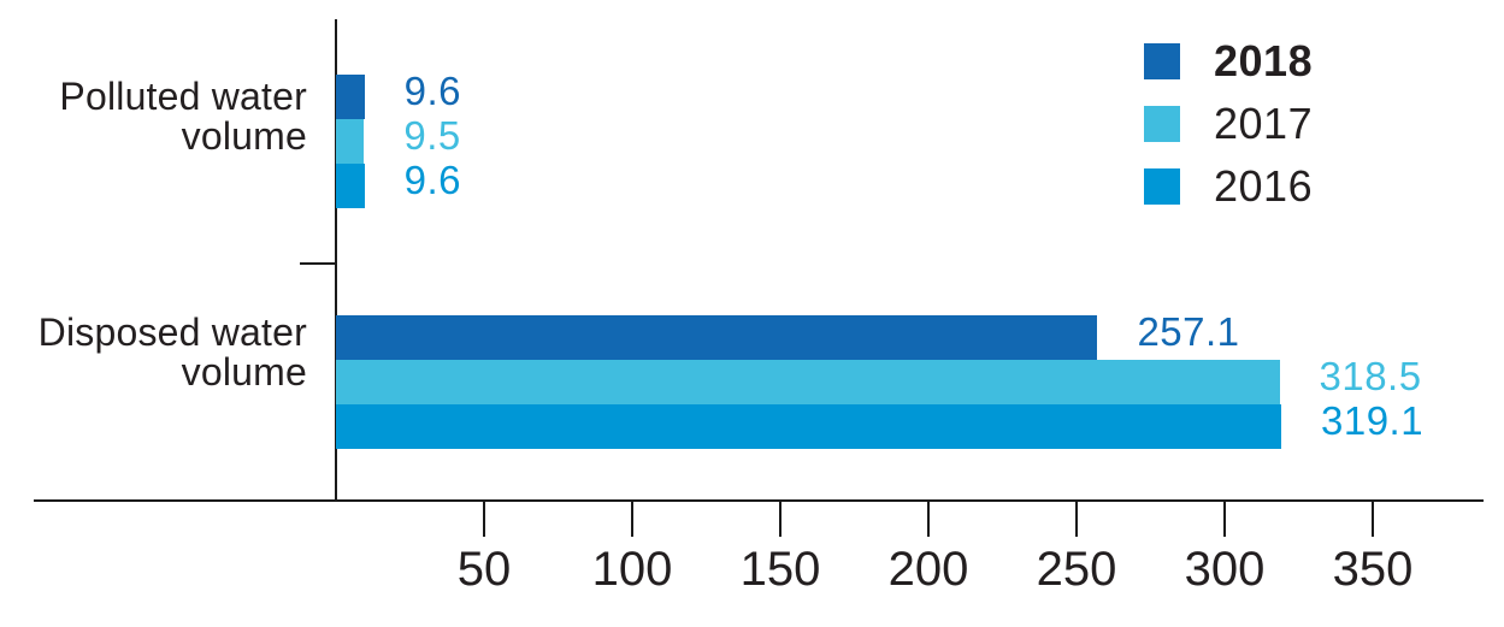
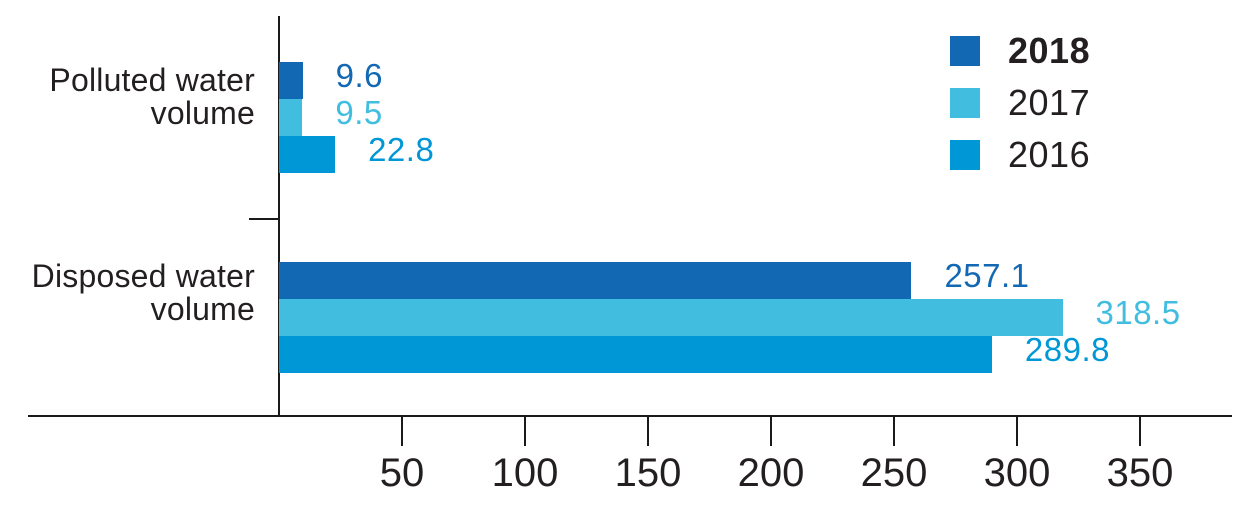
2016/Polluted water volume: 9.6 -> 22.8
2016/Disposed water volume: 319.1 -> 289.8
